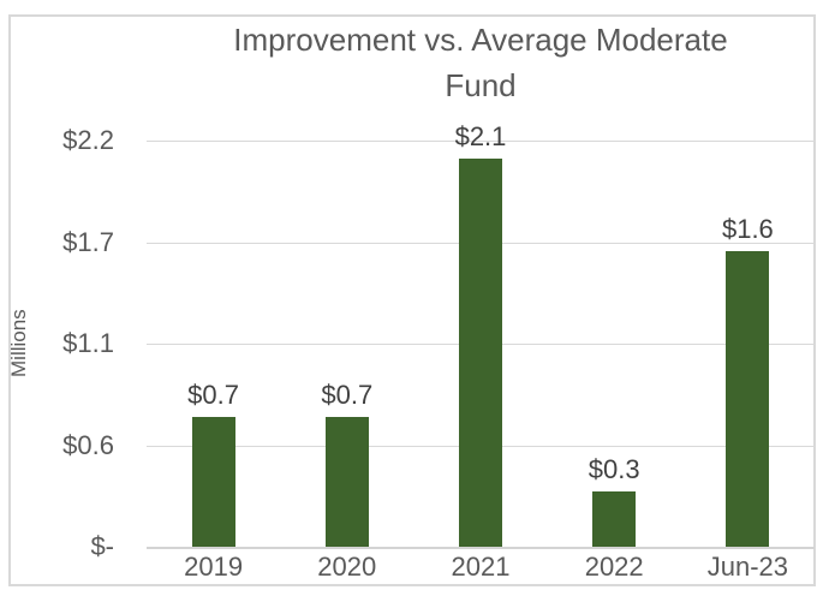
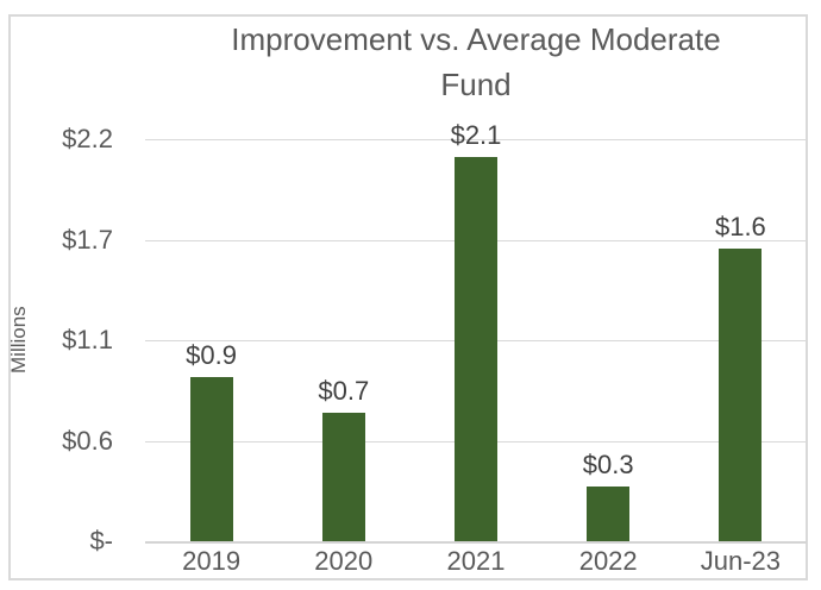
2019: $0.7 -> $0.9
